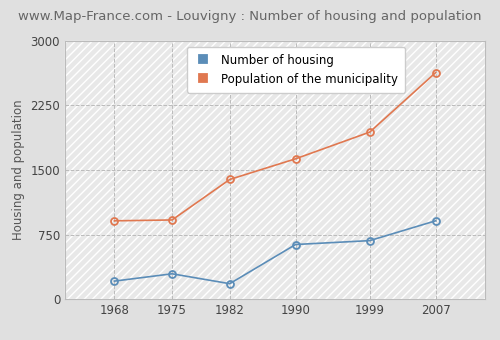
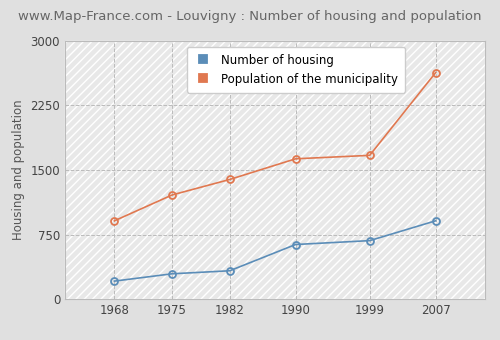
Population of the municipality/1975: 920 -> 1210
Number of housing/1982: 180 -> 330
Population of the municipality/1999: 1940 -> 1670
